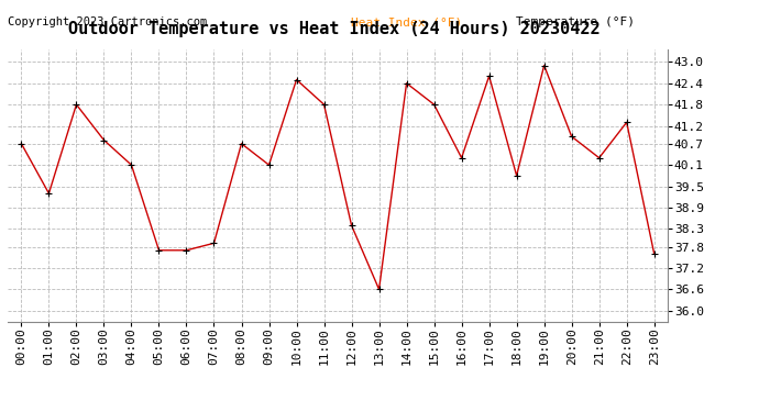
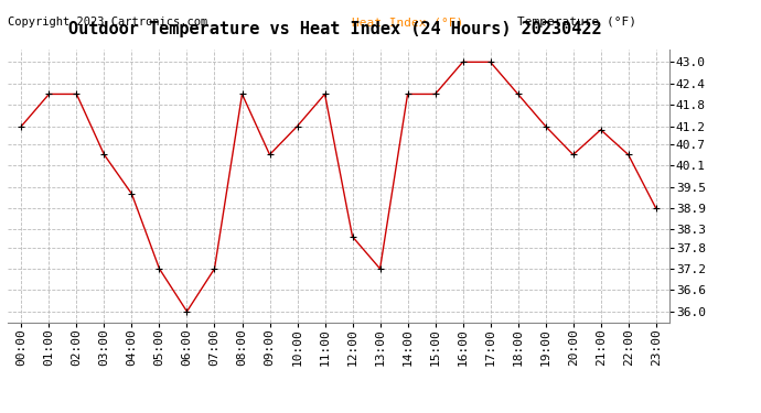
00:00: 40.7 -> 41.2
01:00: 39.3 -> 42.1
02:00: 41.8 -> 42.1
03:00: 40.8 -> 40.4
04:00: 40.1 -> 39.3
05:00: 37.7 -> 37.2
06:00: 37.7 -> 36.0
07:00: 37.9 -> 37.2
08:00: 40.7 -> 42.1
09:00: 40.1 -> 40.4
10:00: 42.5 -> 41.2
11:00: 41.8 -> 42.1
12:00: 38.4 -> 38.1
13:00: 36.6 -> 37.2
14:00: 42.4 -> 42.1
15:00: 41.8 -> 42.1
16:00: 40.3 -> 43.0
17:00: 42.6 -> 43.0
18:00: 39.8 -> 42.1
19:00: 42.9 -> 41.2
20:00: 40.9 -> 40.4
21:00: 40.3 -> 41.1
22:00: 41.3 -> 40.4
23:00: 37.6 -> 38.9
